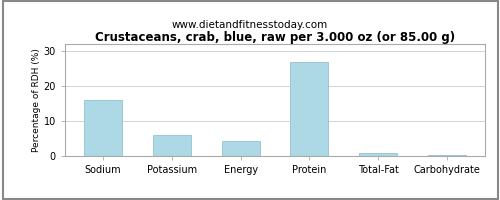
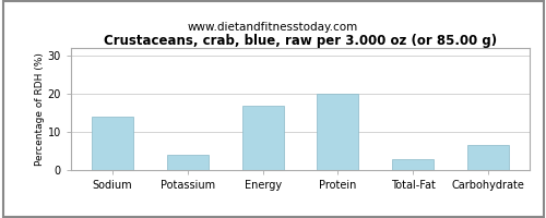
Sodium: 16.0 -> 14.0
Potassium: 6.0 -> 4.0
Energy: 4.2 -> 17.0
Protein: 27.0 -> 20.0
Total-Fat: 1.0 -> 3.0
Carbohydrate: 0.2 -> 6.5
